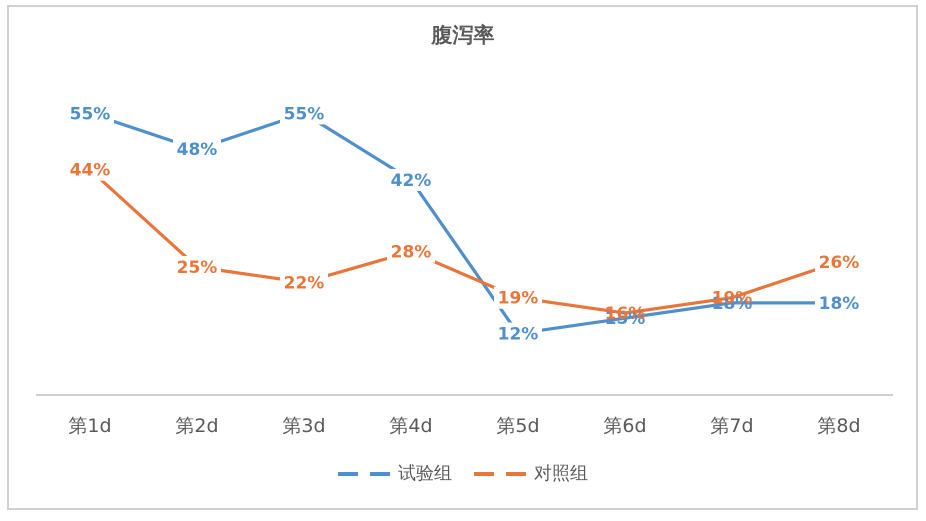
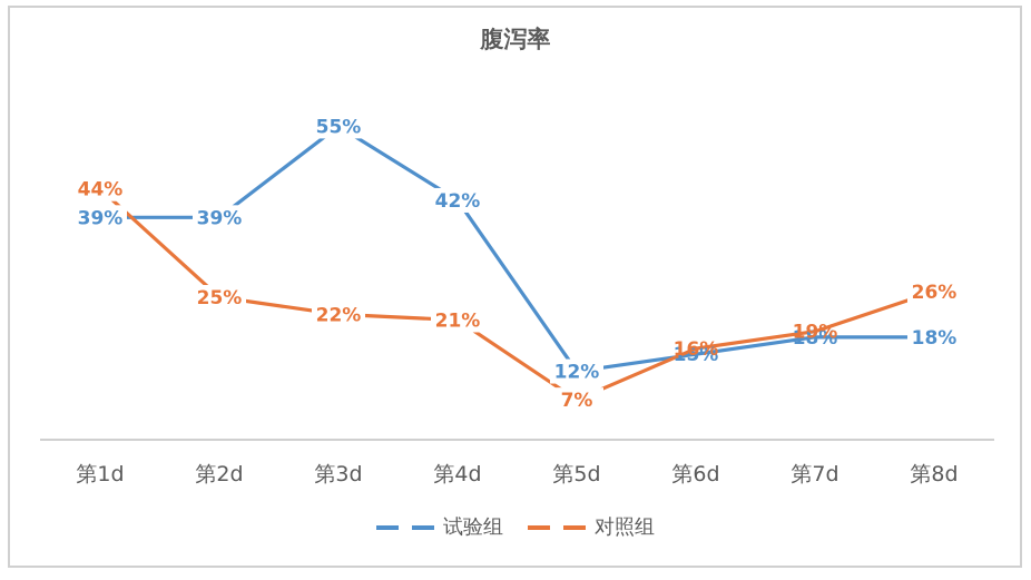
试验组/第1d: 55% -> 39%
试验组/第2d: 48% -> 39%
对照组/第4d: 28% -> 21%
对照组/第5d: 19% -> 7%
